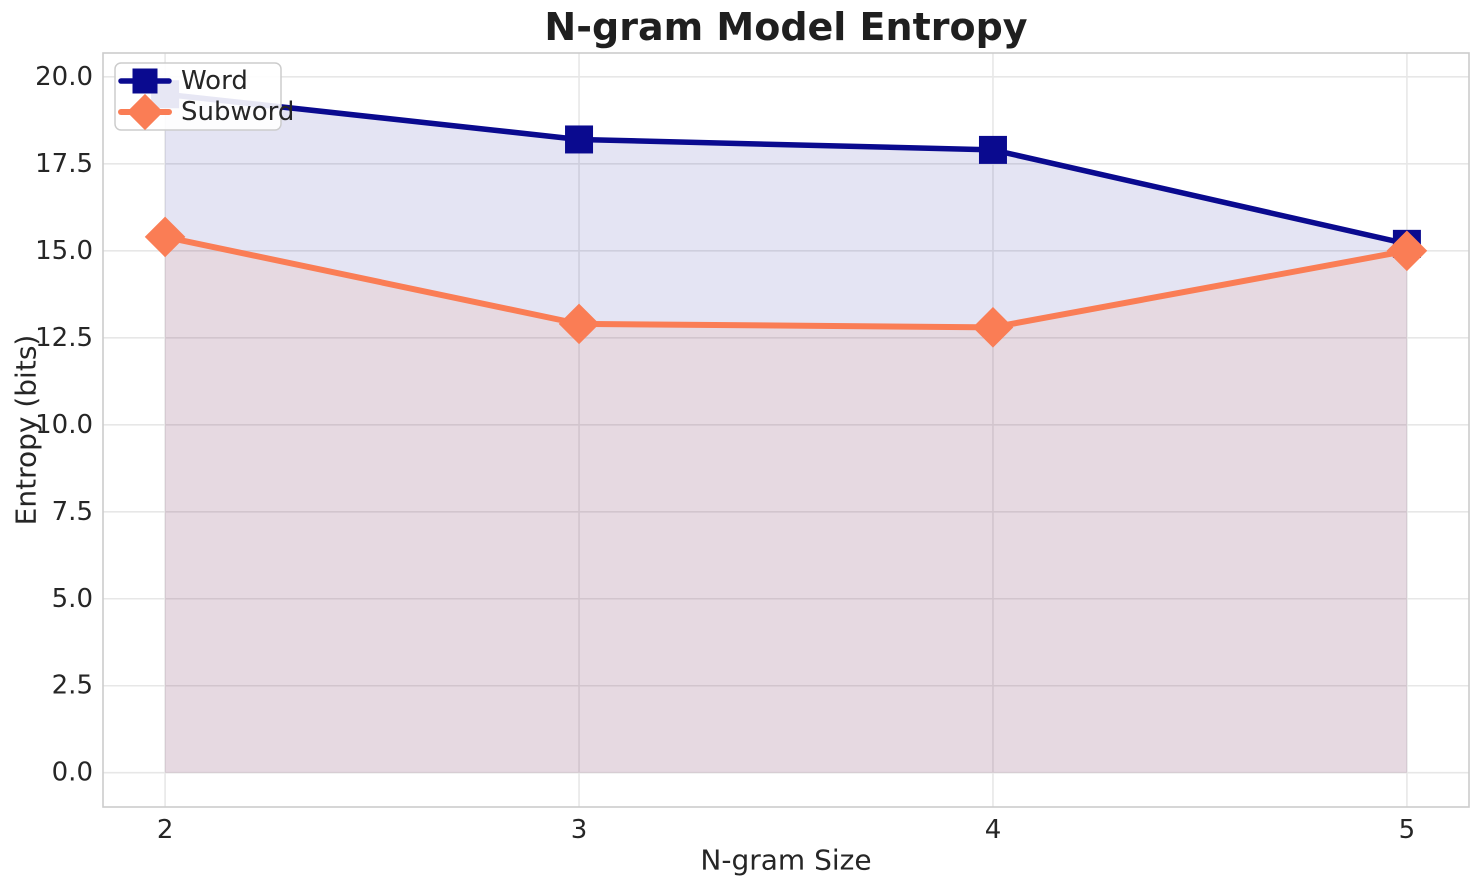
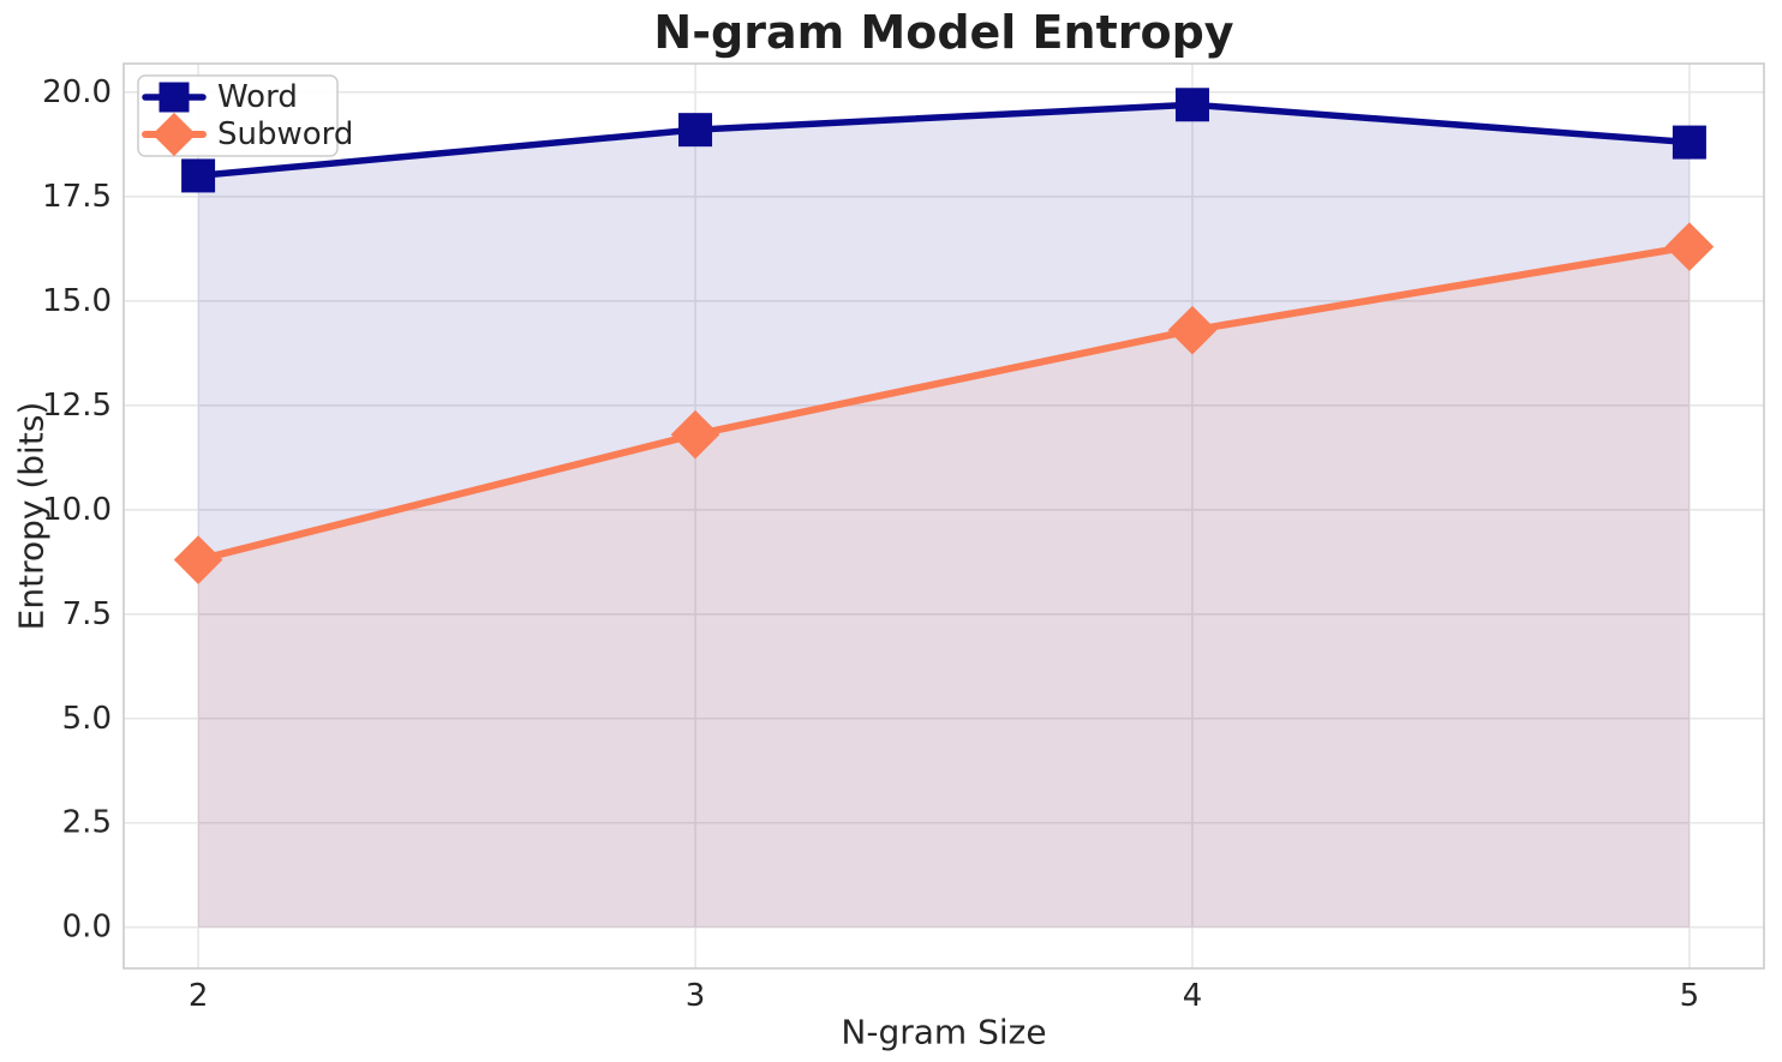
Word/2: 19.5 -> 18.0
Subword/2: 15.4 -> 8.8
Word/3: 18.2 -> 19.1
Subword/3: 12.9 -> 11.8
Word/4: 17.9 -> 19.7
Subword/4: 12.8 -> 14.3
Word/5: 15.2 -> 18.8
Subword/5: 15.0 -> 16.3
